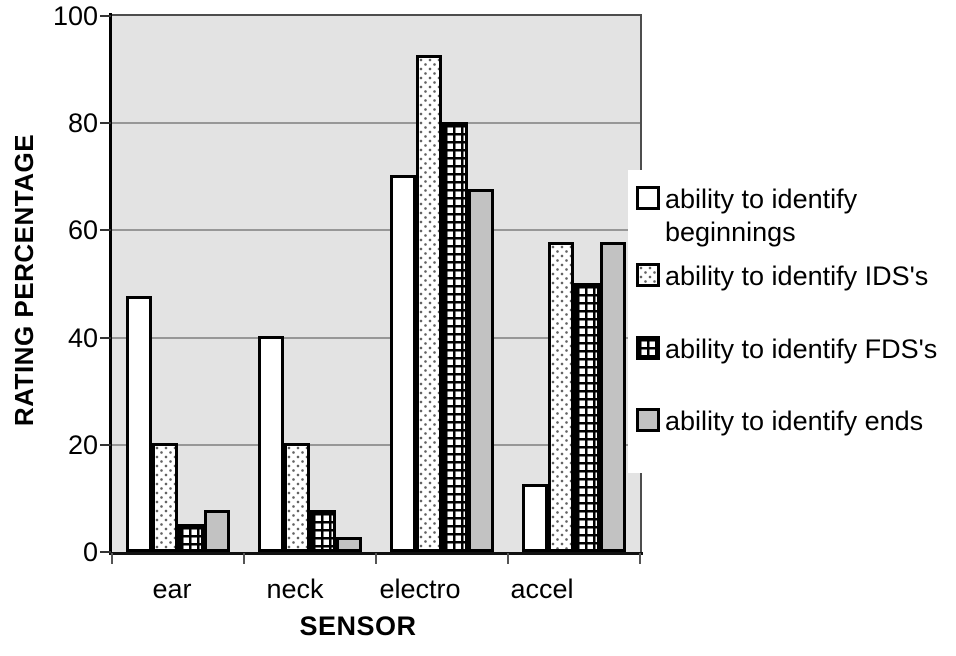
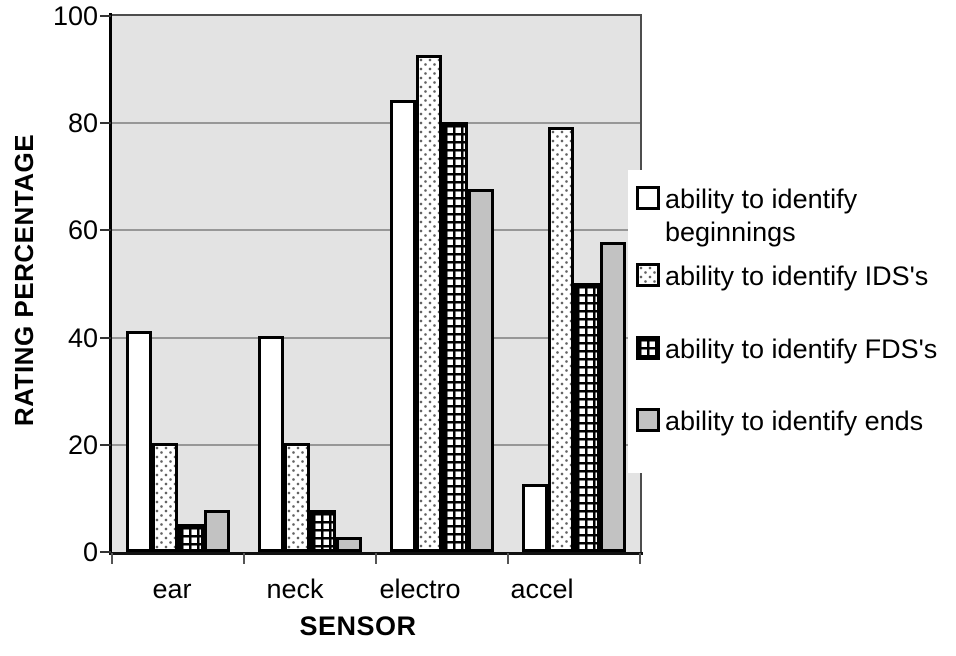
ability to identify beginnings/ear: 48 -> 41
ability to identify beginnings/electro: 70 -> 84
ability to identify IDS's/accel: 58 -> 79
